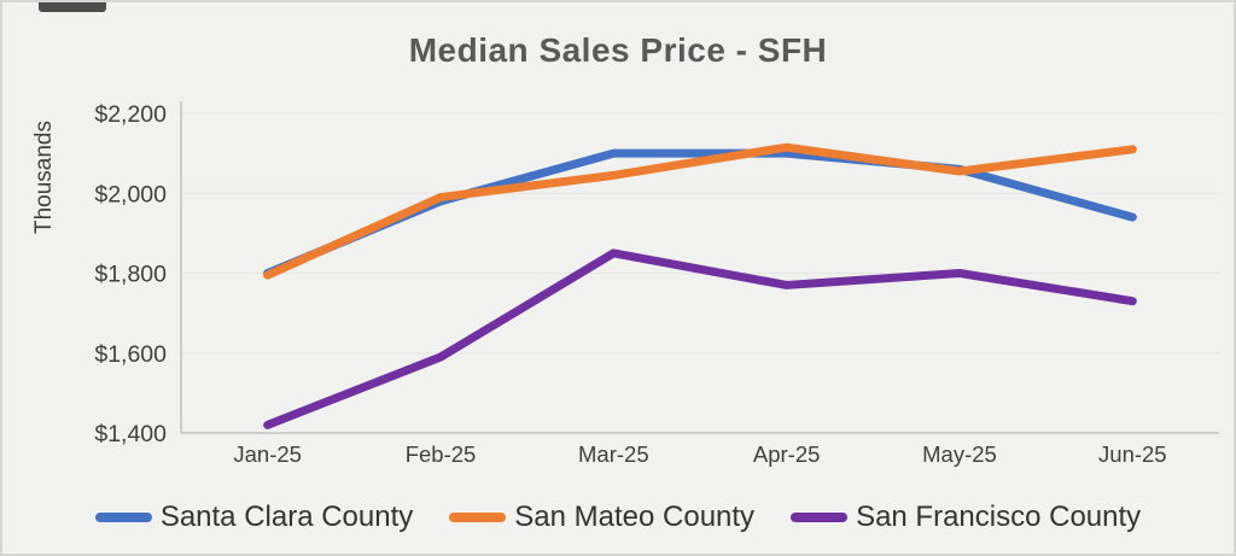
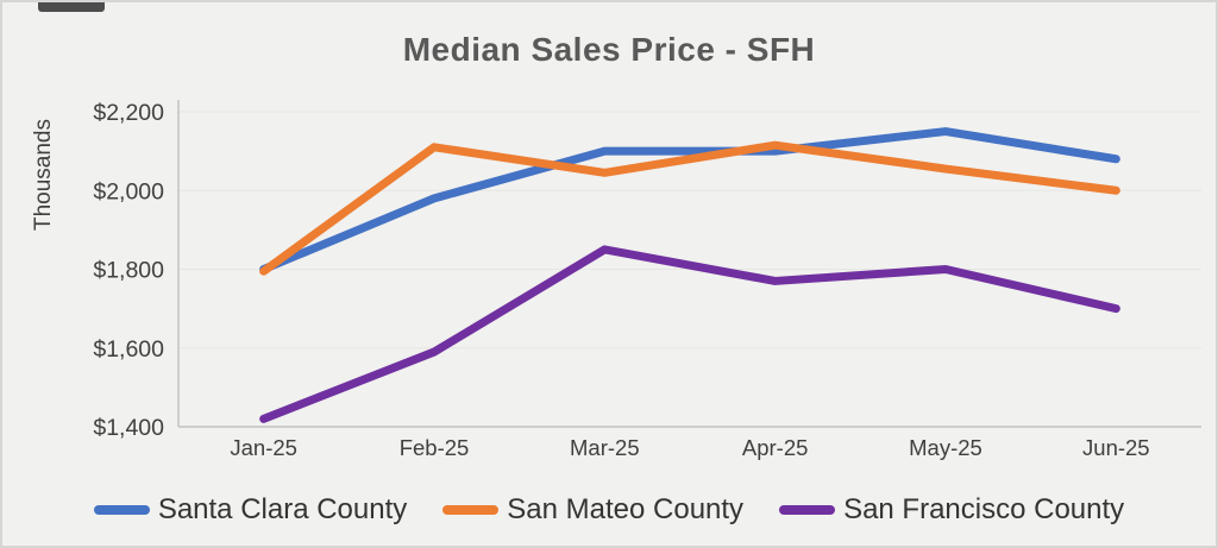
San Mateo County/Feb-25: $1990 -> $2110
Santa Clara County/May-25: $2060 -> $2150
Santa Clara County/Jun-25: $1940 -> $2080
San Mateo County/Jun-25: $2110 -> $2000
San Francisco County/Jun-25: $1730 -> $1700
